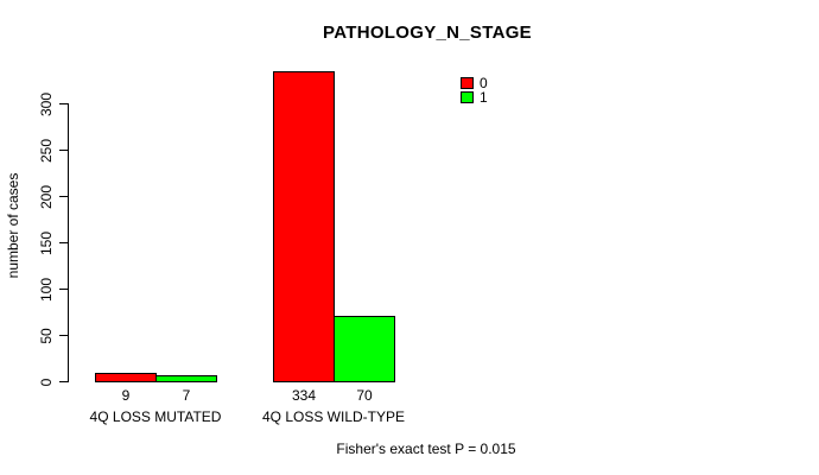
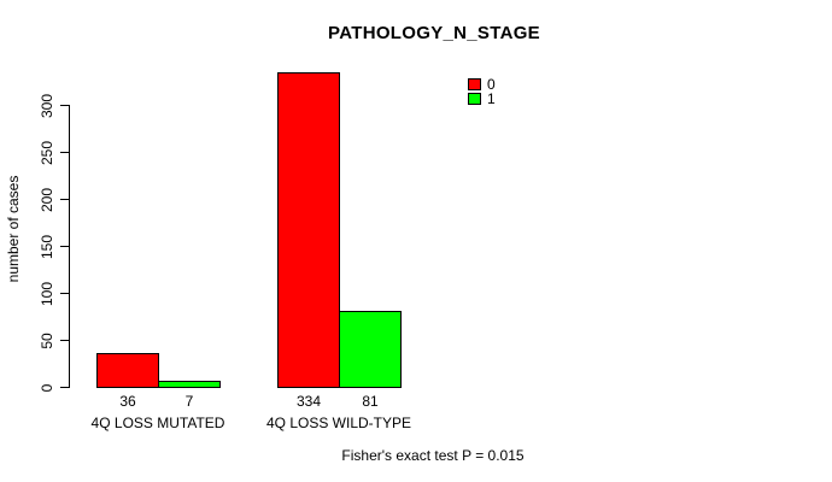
0/4Q LOSS MUTATED: 9 -> 36
1/4Q LOSS WILD-TYPE: 70 -> 81
